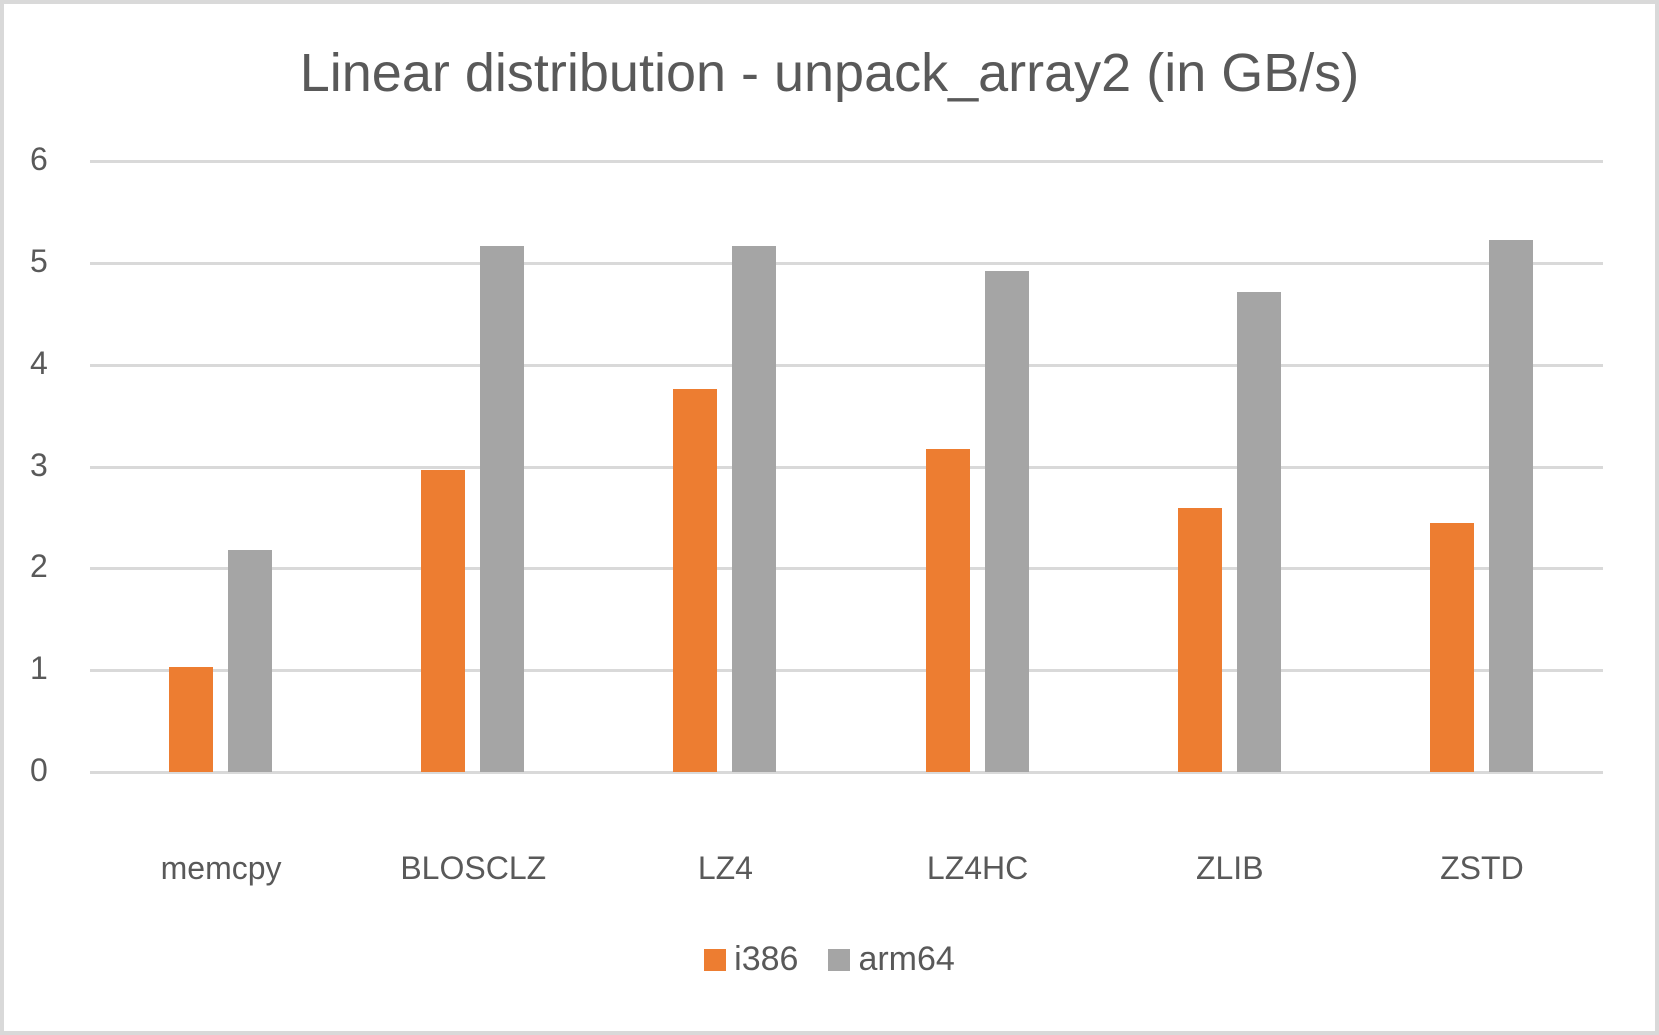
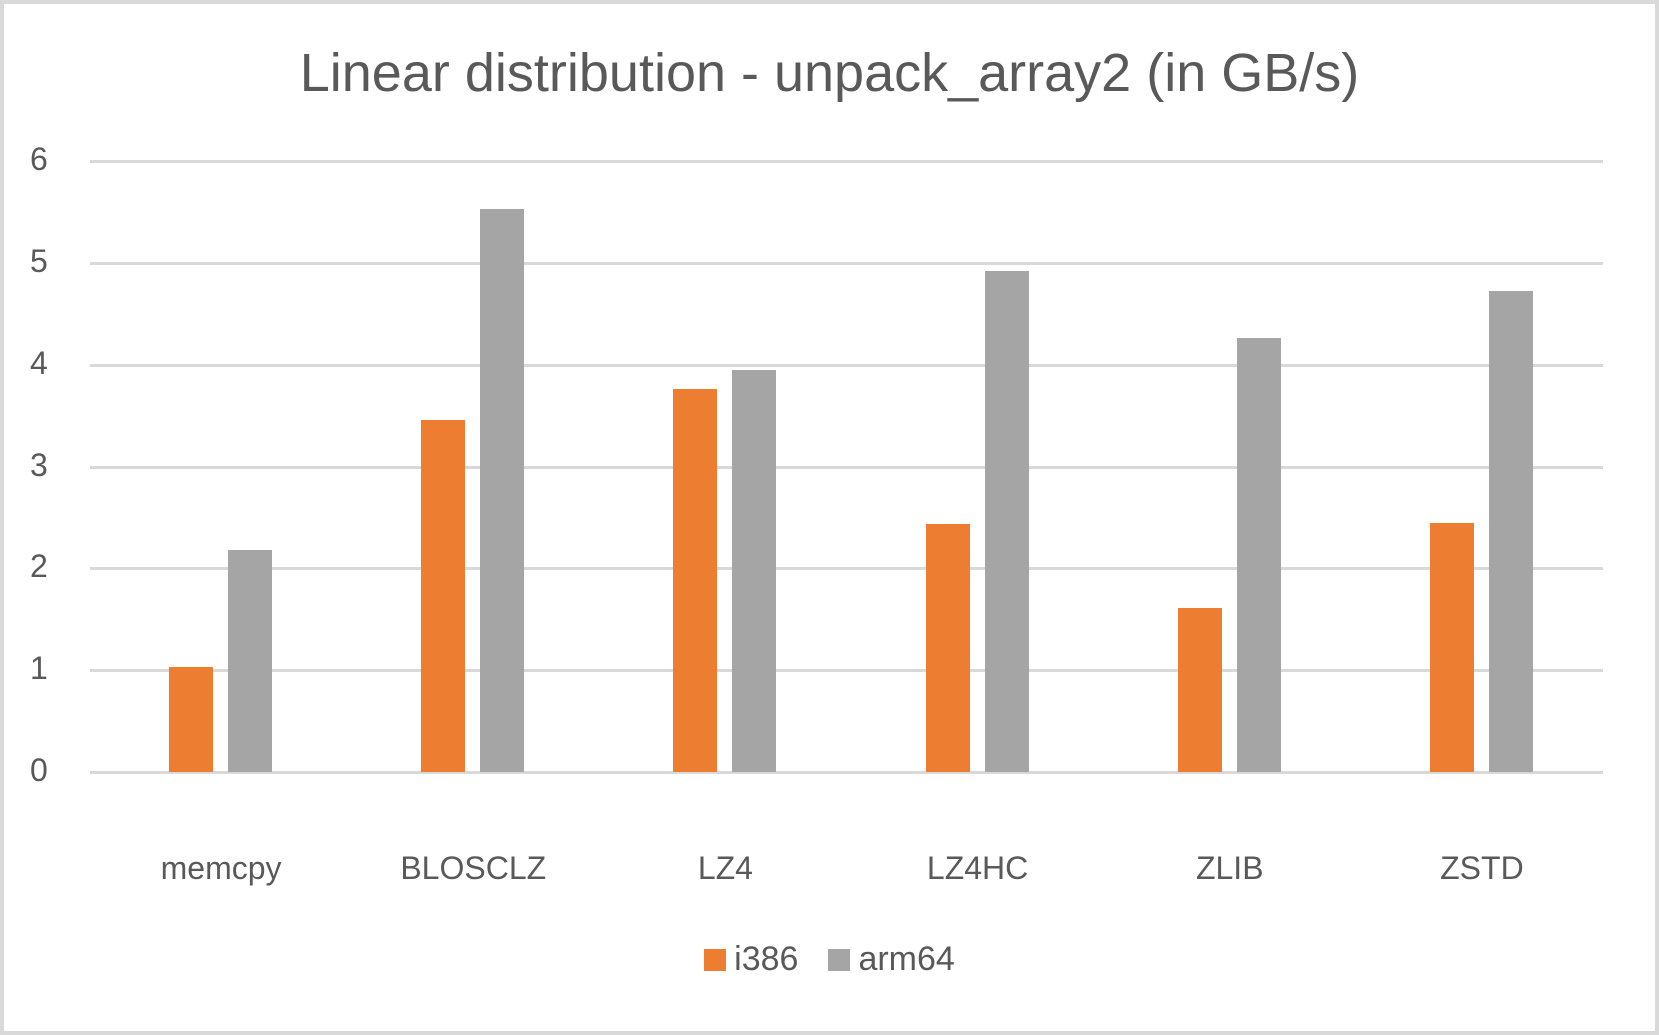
i386/BLOSCLZ: 2.97 -> 3.46
arm64/BLOSCLZ: 5.17 -> 5.53
arm64/LZ4: 5.17 -> 3.95
i386/LZ4HC: 3.17 -> 2.44
i386/ZLIB: 2.59 -> 1.61
arm64/ZLIB: 4.71 -> 4.26
arm64/ZSTD: 5.22 -> 4.72
